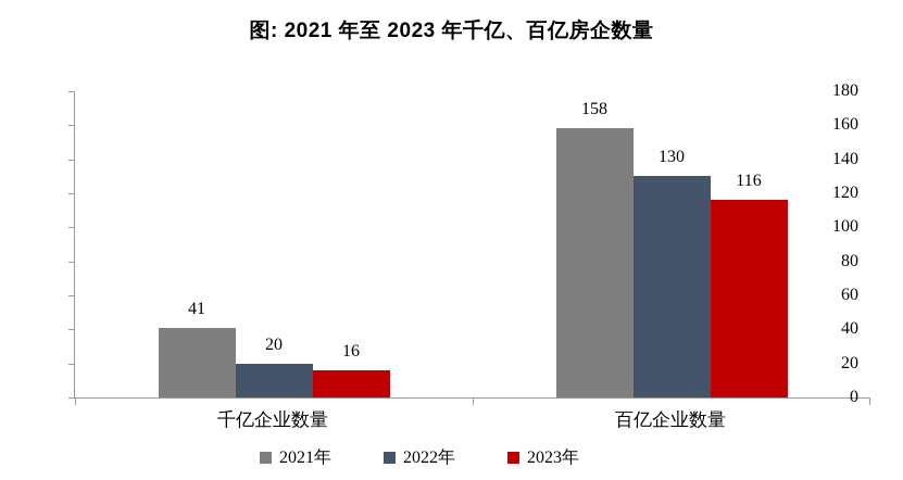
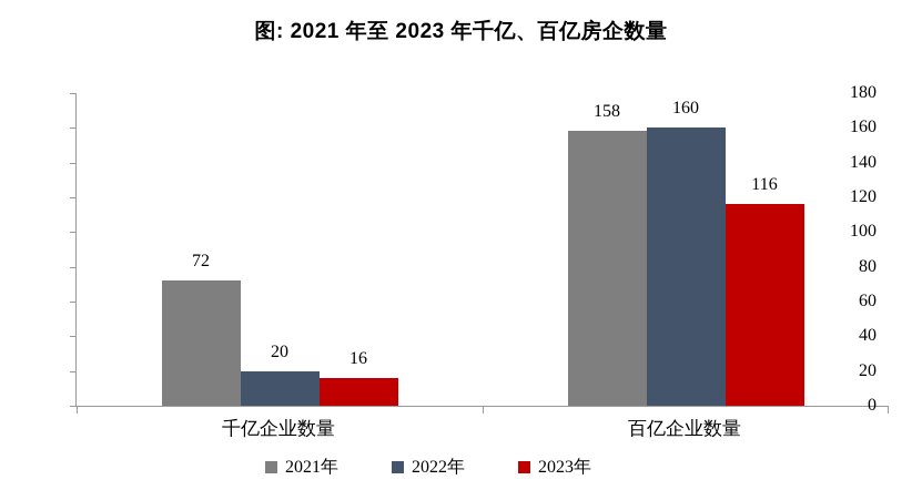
2021年/千亿企业数量: 41 -> 72
2022年/百亿企业数量: 130 -> 160
